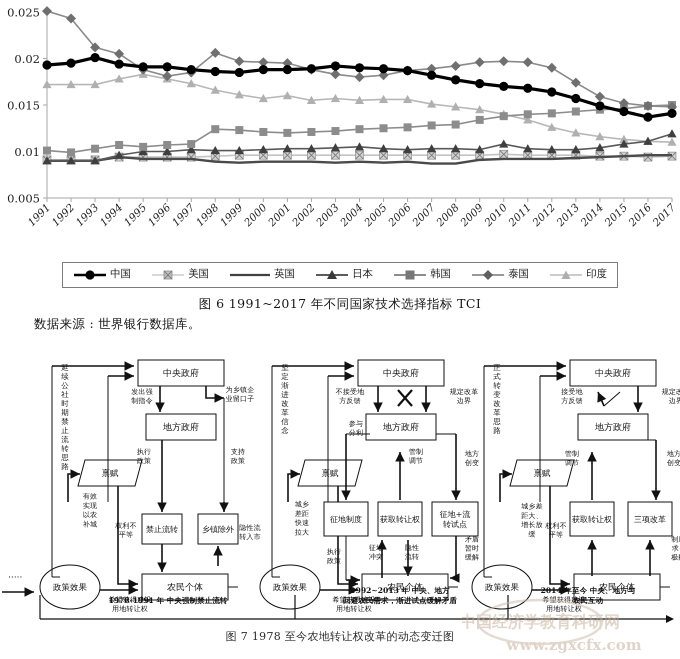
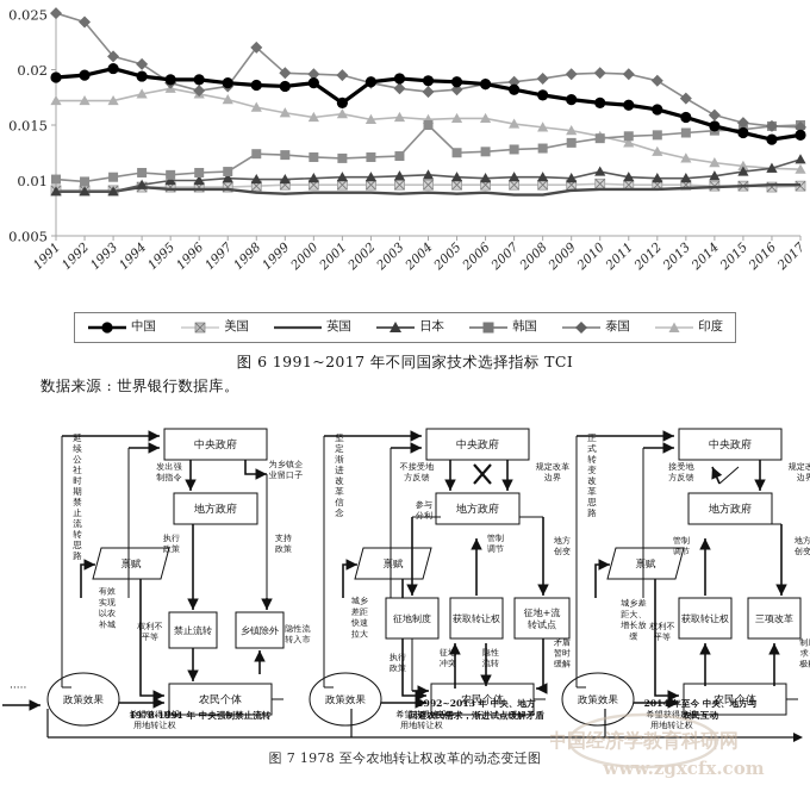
泰国/1998: 0.021 -> 0.022
中国/2001: 0.019 -> 0.017
韩国/2004: 0.012 -> 0.015
